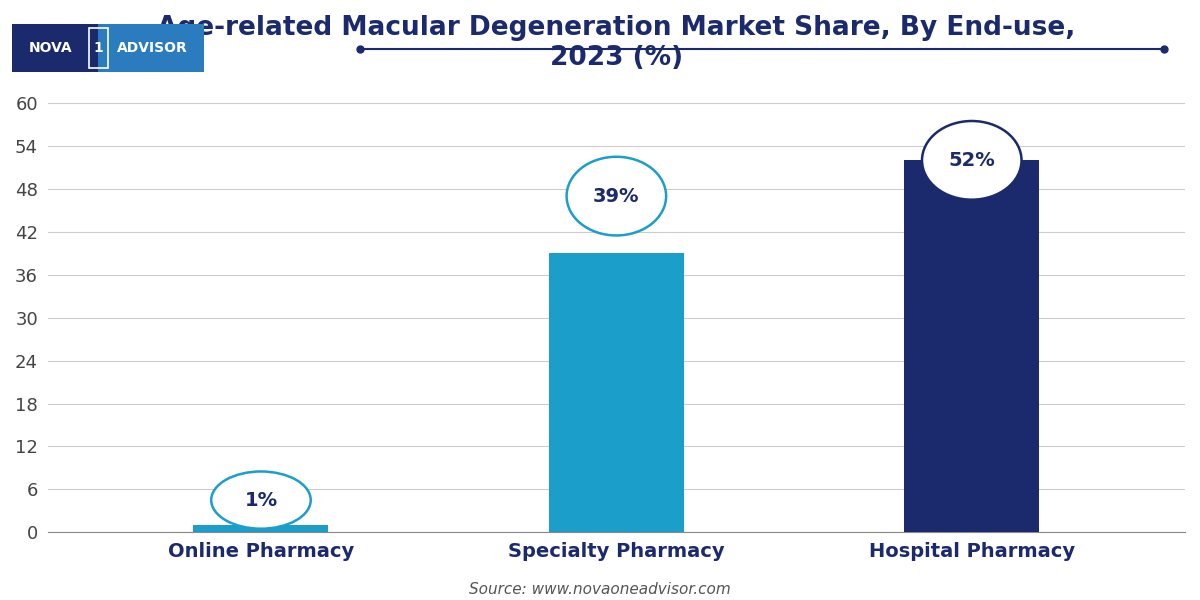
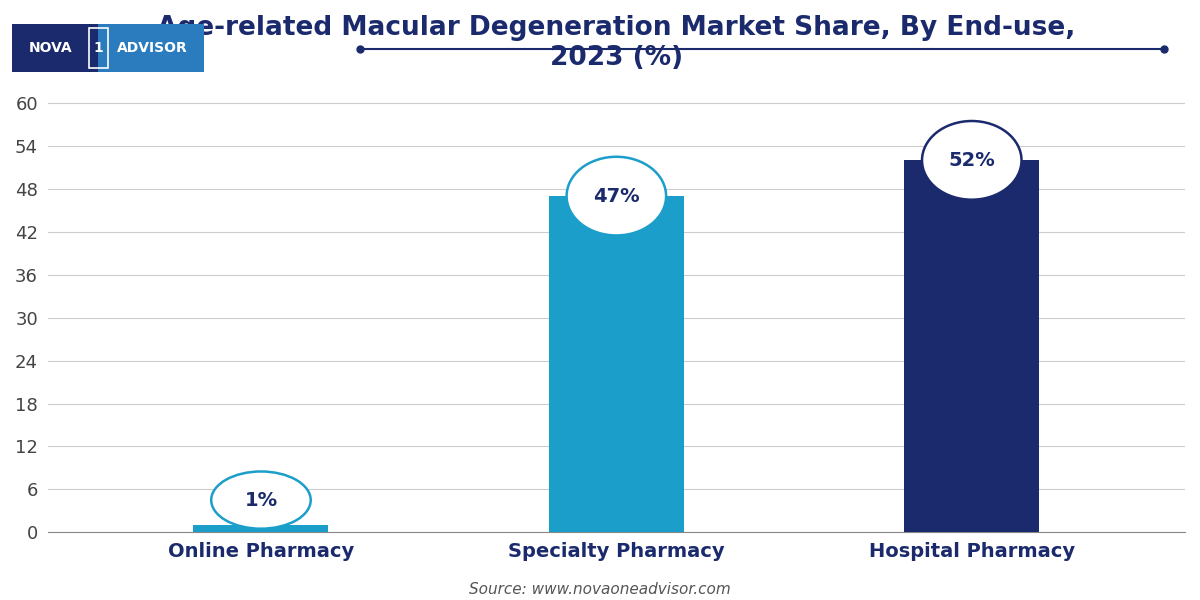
Specialty Pharmacy: 39% -> 47%
